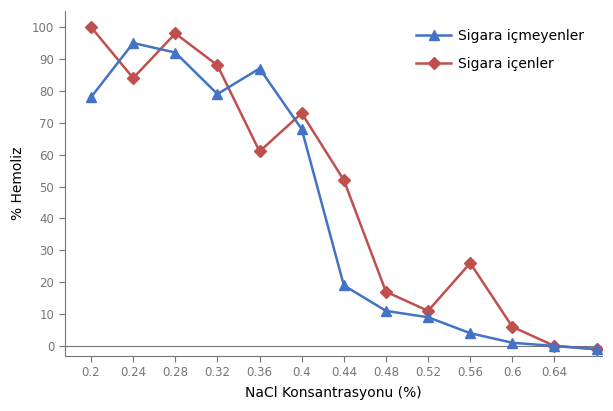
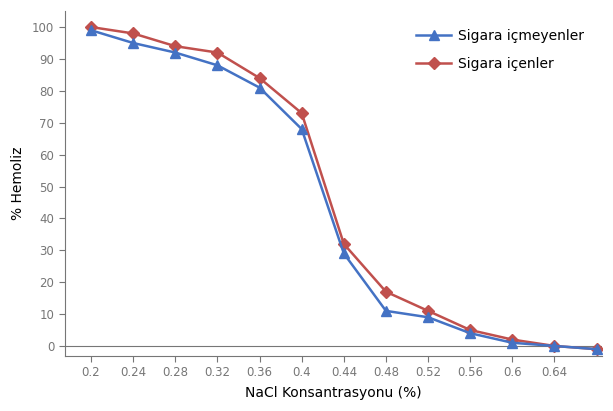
Sigara içmeyenler/0.2: 78 -> 99
Sigara içenler/0.24: 84 -> 98
Sigara içenler/0.28: 98 -> 94
Sigara içmeyenler/0.32: 79 -> 88
Sigara içenler/0.32: 88 -> 92
Sigara içmeyenler/0.36: 87 -> 81
Sigara içenler/0.36: 61 -> 84
Sigara içmeyenler/0.44: 19 -> 29
Sigara içenler/0.44: 52 -> 32
Sigara içenler/0.56: 26 -> 5
Sigara içenler/0.6: 6 -> 2
